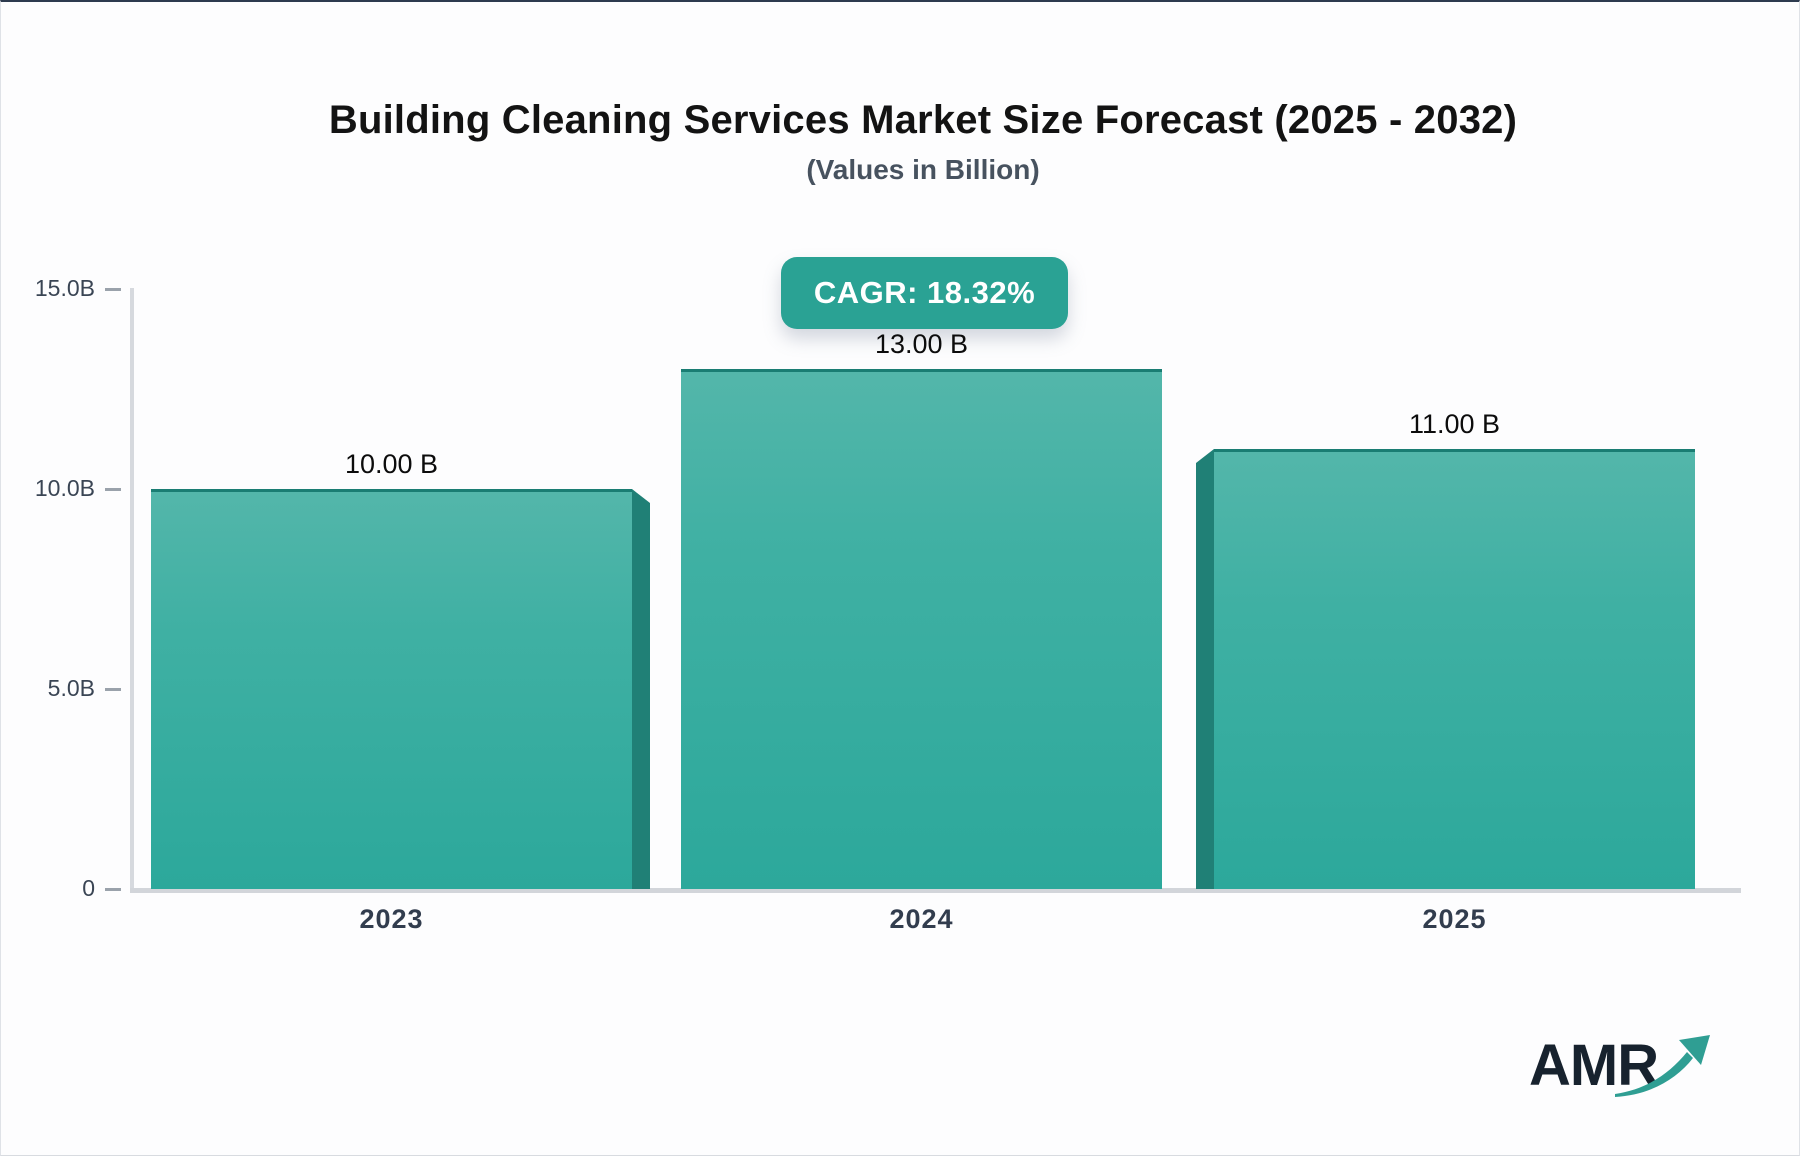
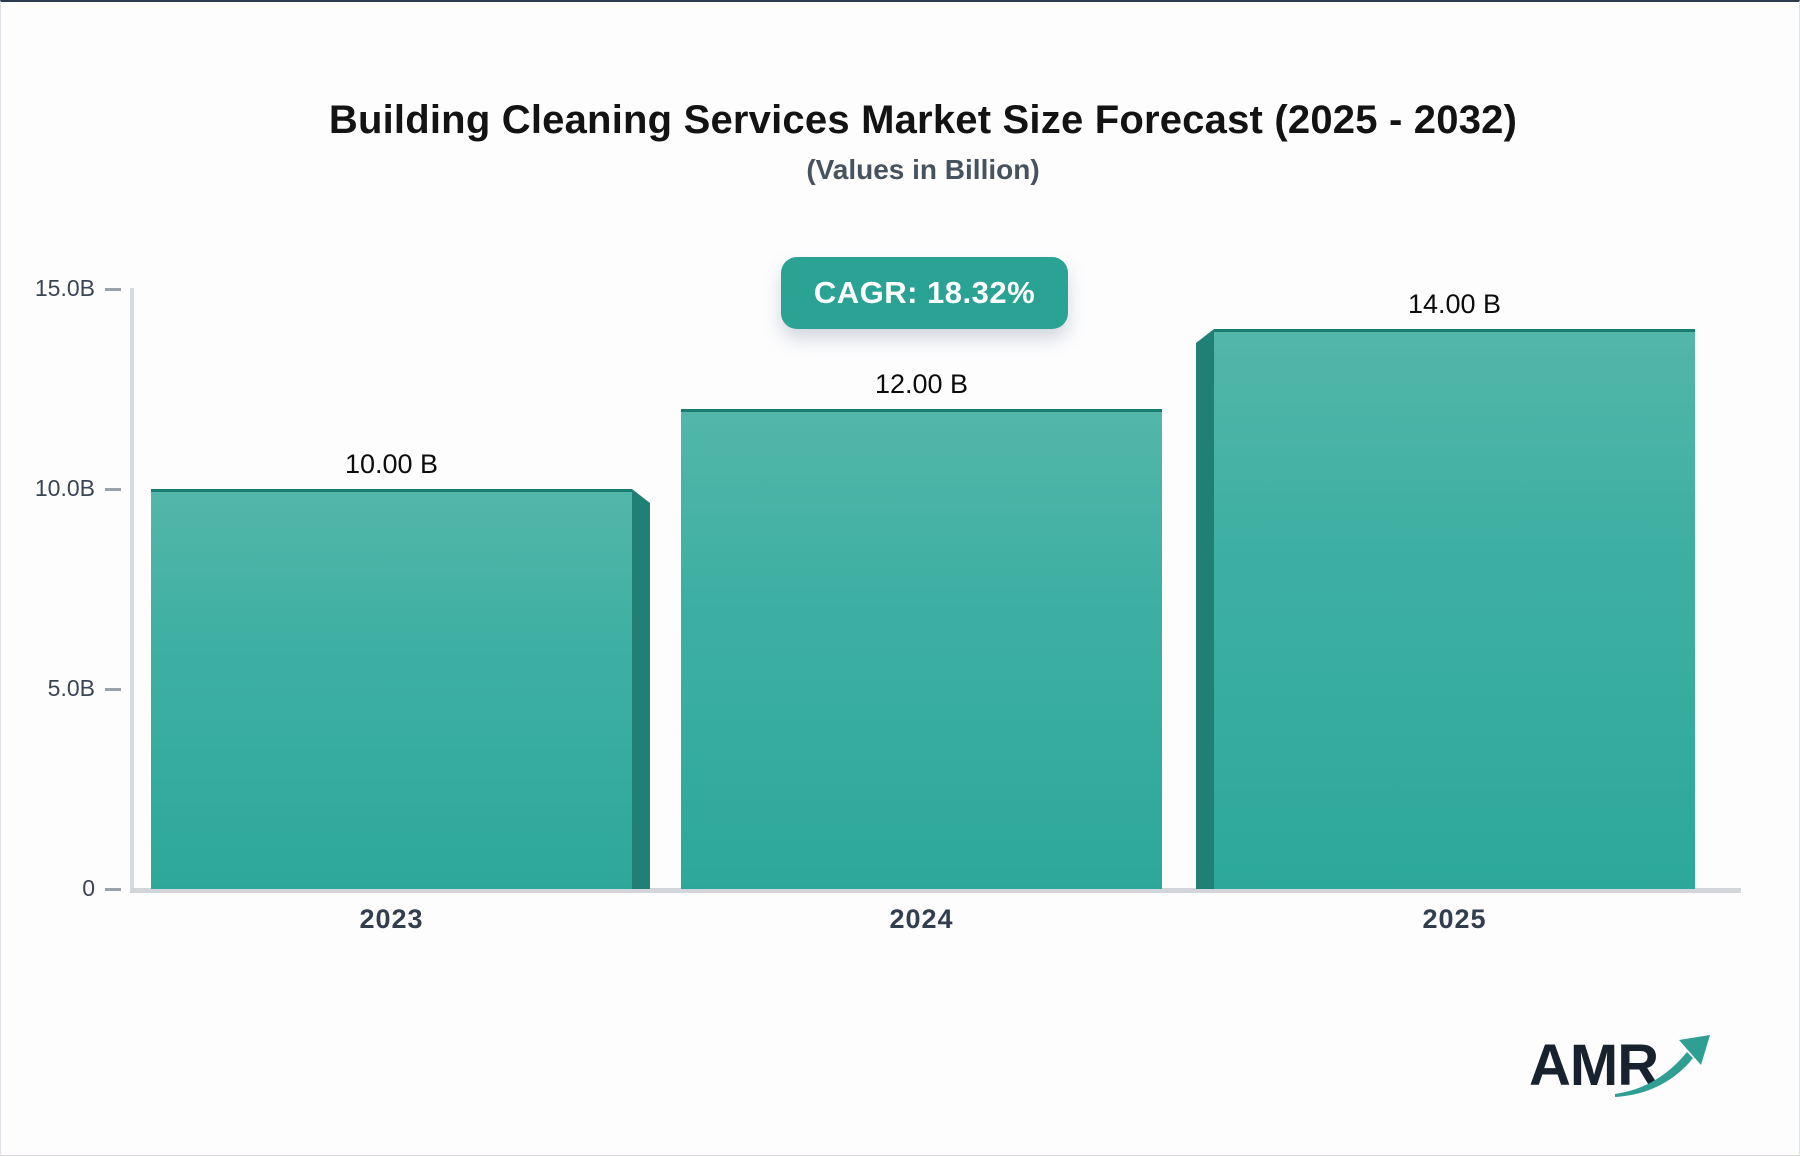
2024: 13.00 -> 12.00
2025: 11.00 -> 14.00
